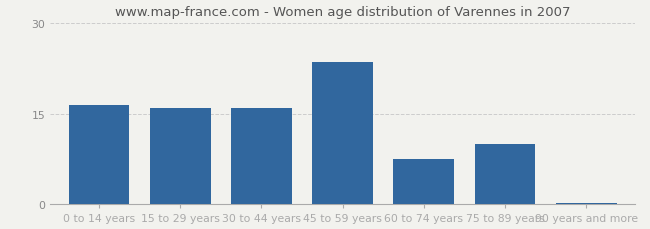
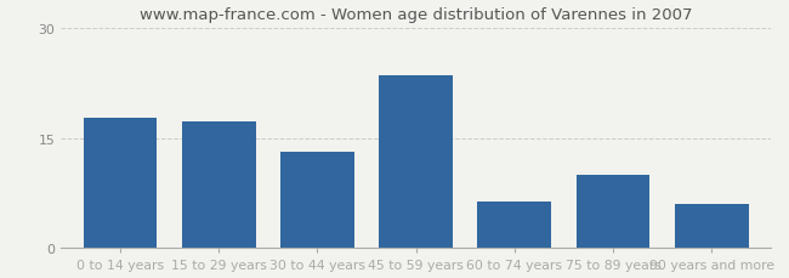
0 to 14 years: 16.5 -> 17.8
15 to 29 years: 16.0 -> 17.2
30 to 44 years: 16.0 -> 13.2
60 to 74 years: 7.5 -> 6.4
90 years and more: 0.3 -> 6.0
